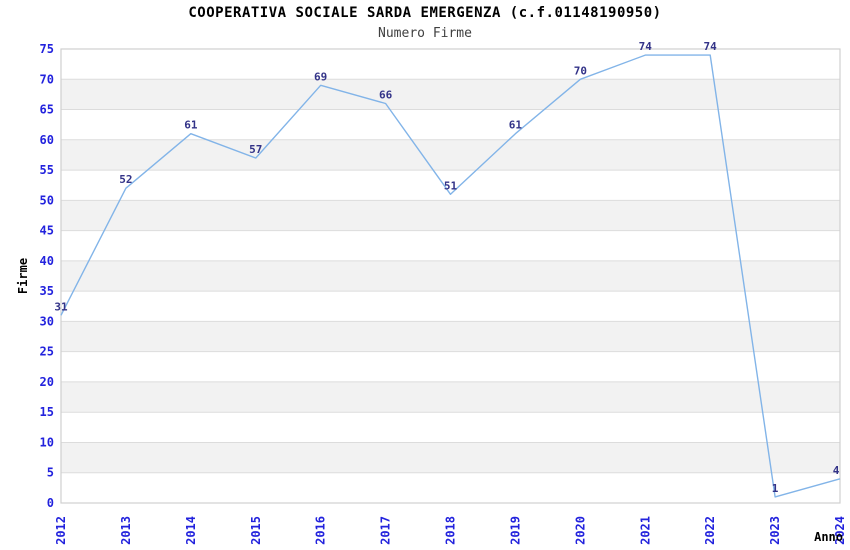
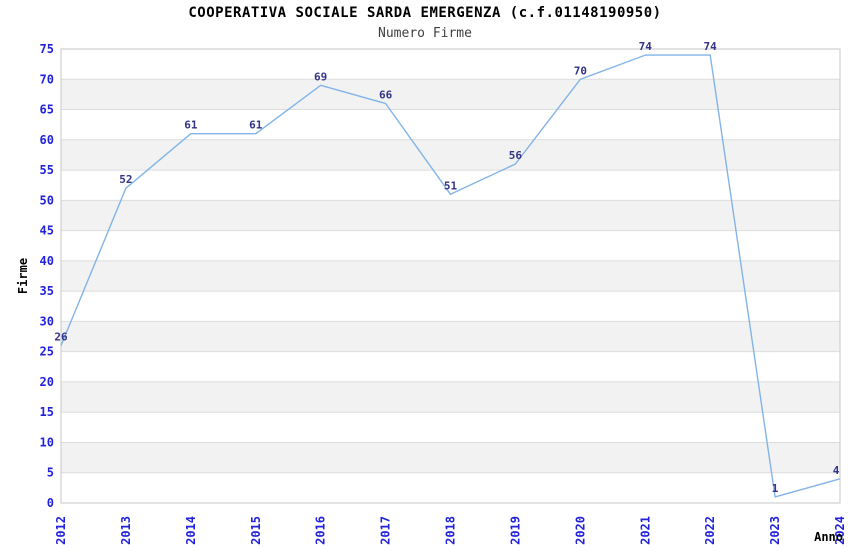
2012: 31 -> 26
2015: 57 -> 61
2019: 61 -> 56
